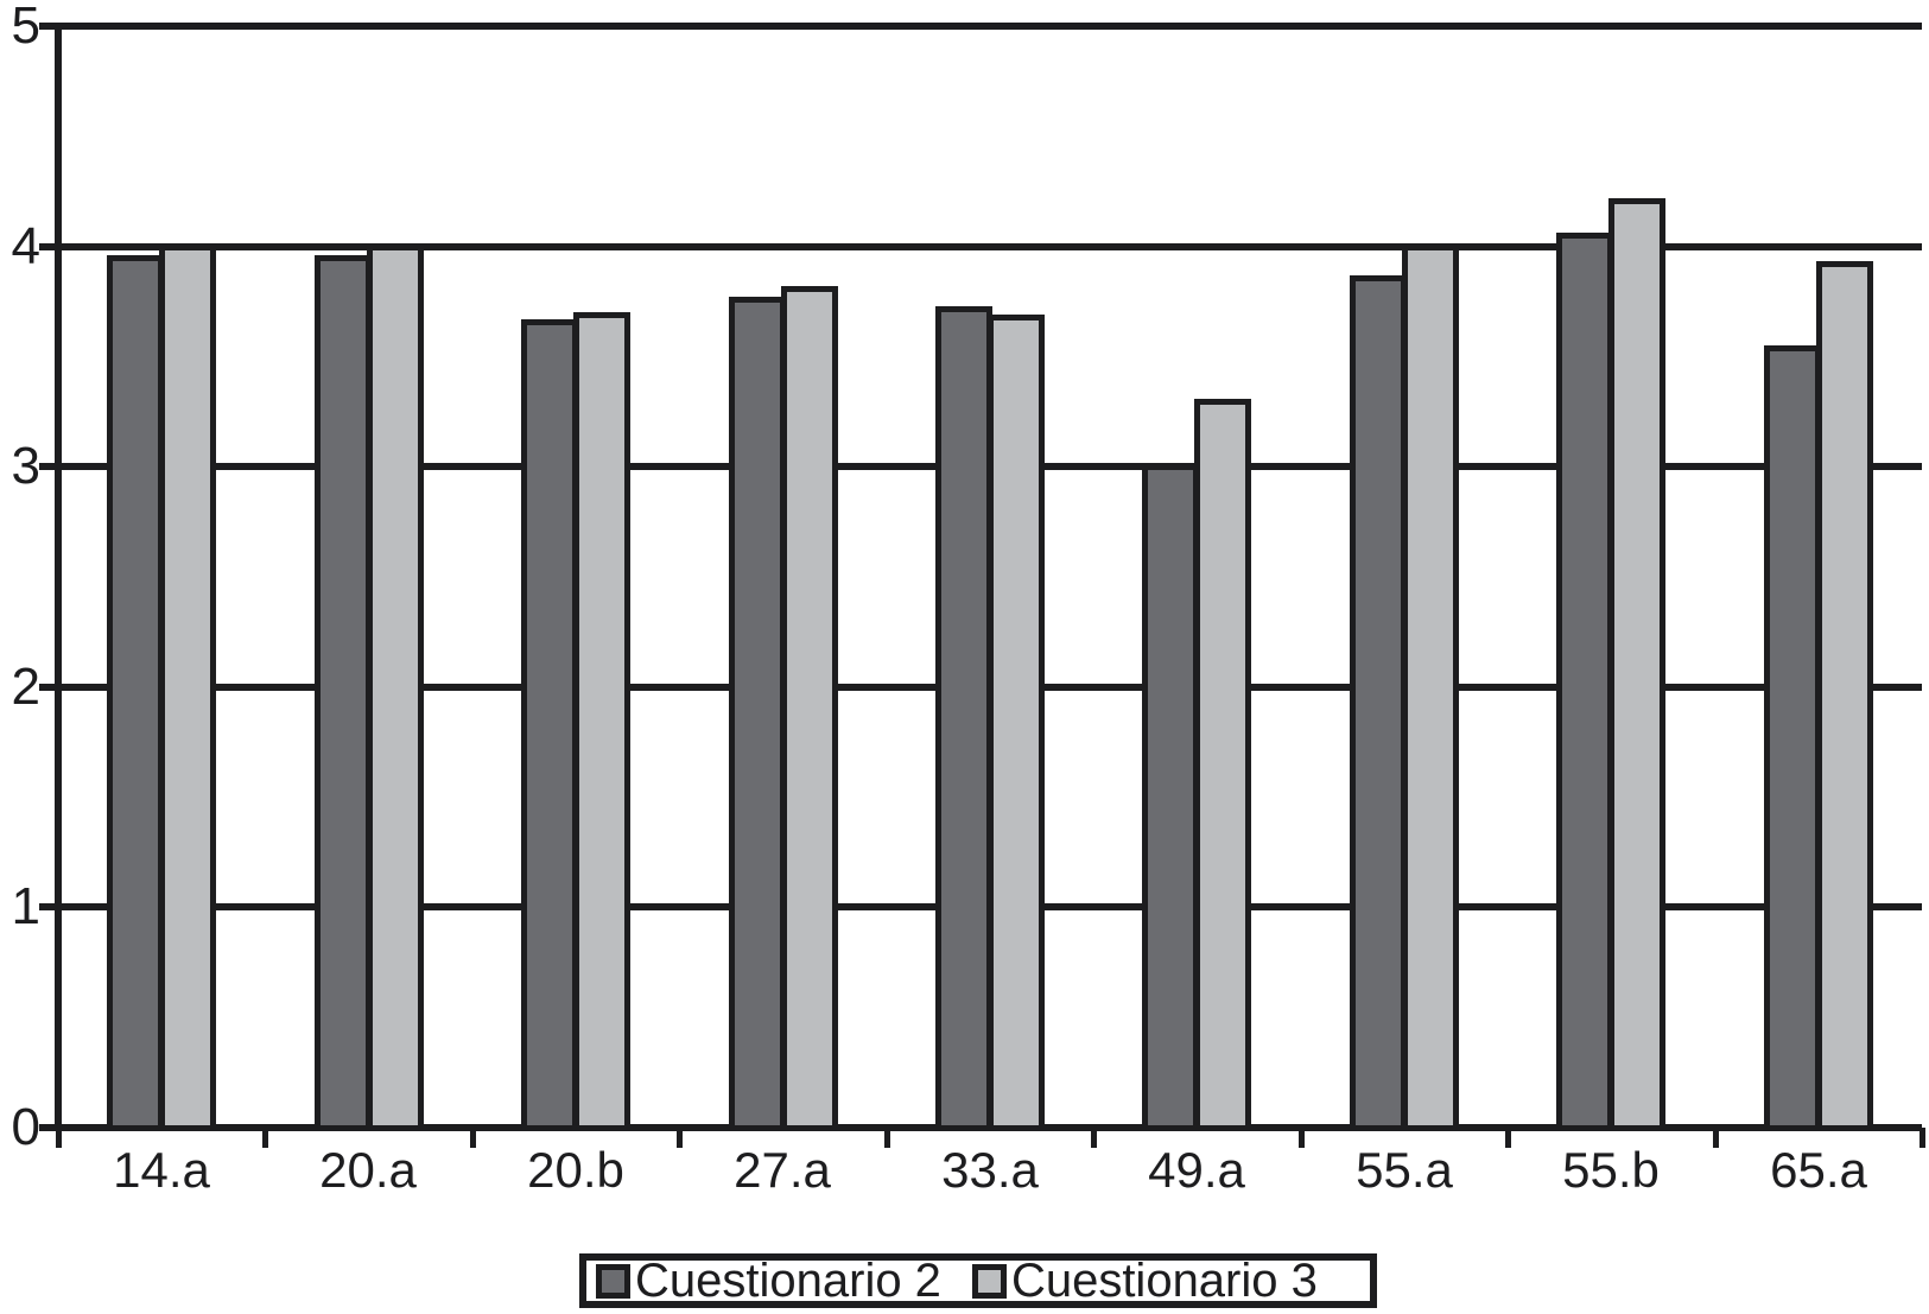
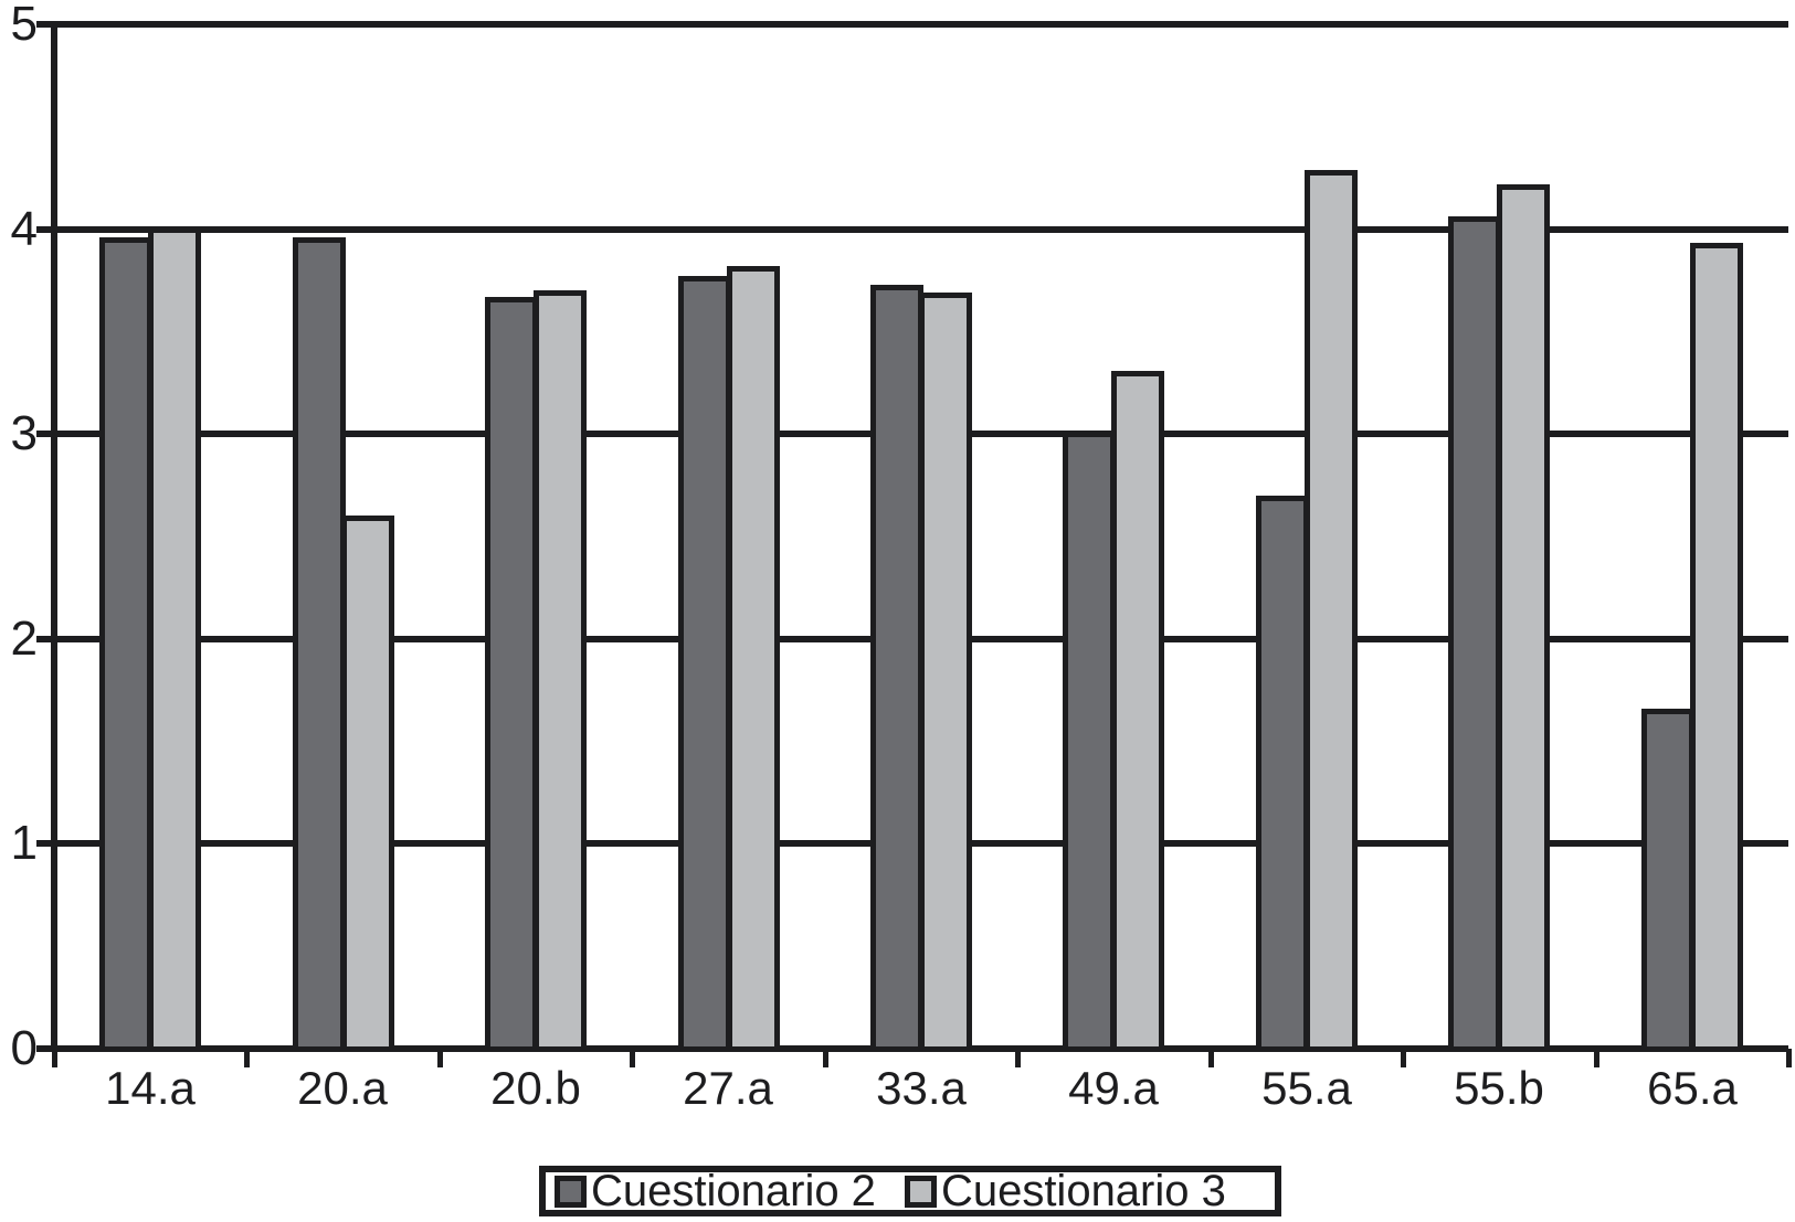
Cuestionario 3/20.a: 4.00 -> 2.59
Cuestionario 2/55.a: 3.86 -> 2.69
Cuestionario 3/55.a: 4.00 -> 4.28
Cuestionario 2/65.a: 3.54 -> 1.65
